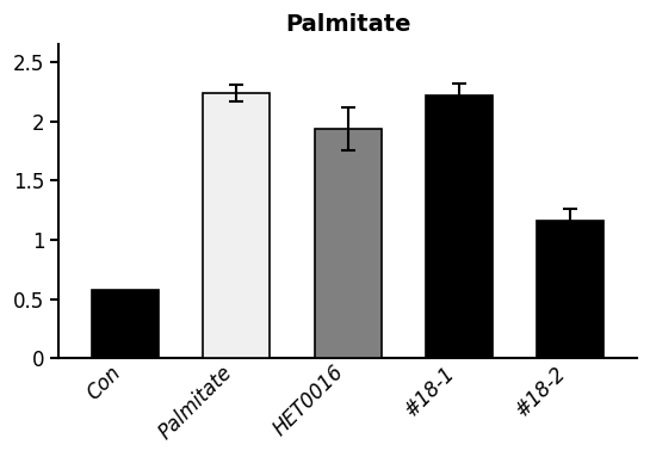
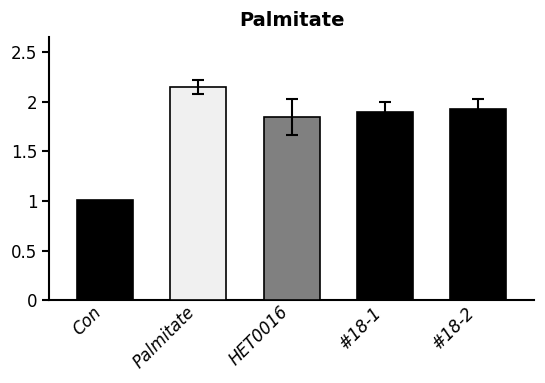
Con: 0.58 -> 1.01
Palmitate: 2.24 -> 2.15
HET0016: 1.94 -> 1.85
#18-1: 2.22 -> 1.90
#18-2: 1.16 -> 1.93
